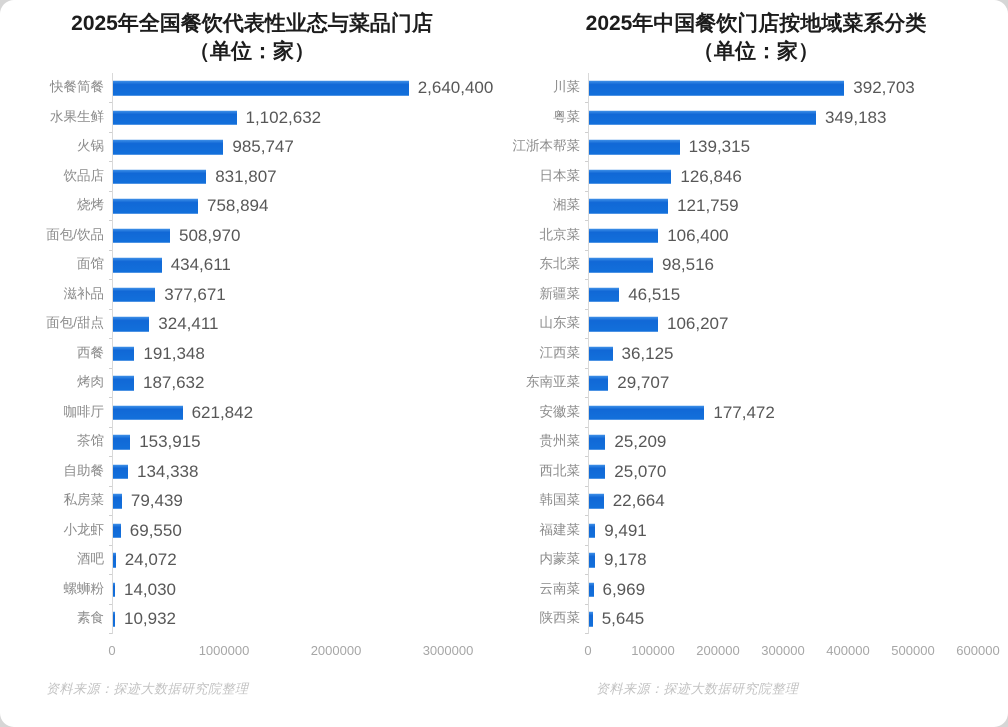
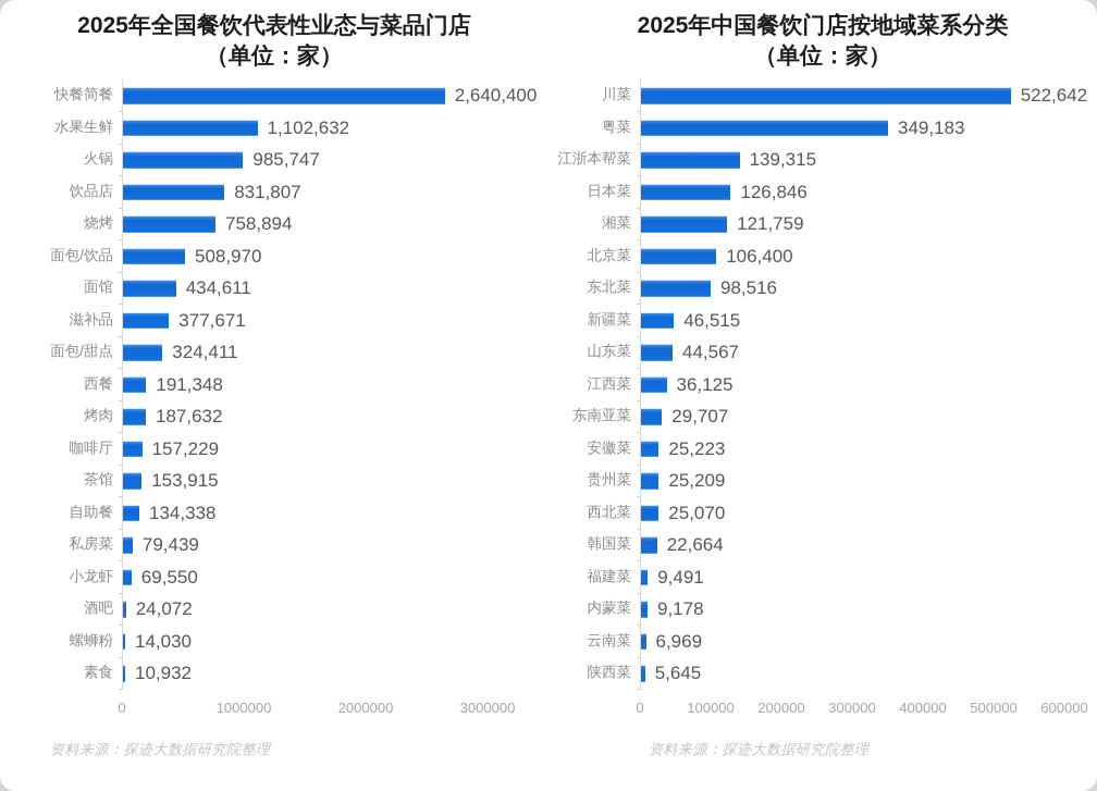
2025年全国餐饮代表性业态与菜品门店/咖啡厅: 621,842 -> 157,229
2025年中国餐饮门店按地域菜系分类/川菜: 392,703 -> 522,642
2025年中国餐饮门店按地域菜系分类/山东菜: 106,207 -> 44,567
2025年中国餐饮门店按地域菜系分类/安徽菜: 177,472 -> 25,223
